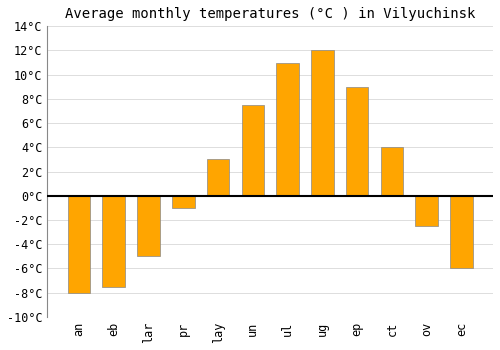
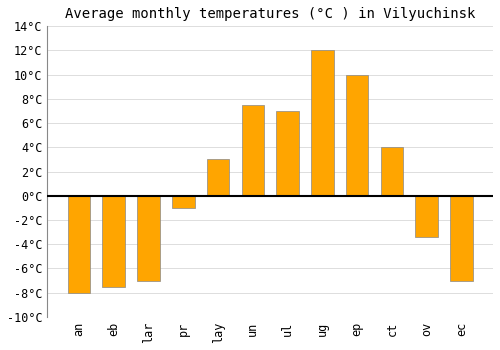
lar: -5.0°C -> -7.0°C
ul: 11.0°C -> 7.0°C
ep: 9.0°C -> 10.0°C
ov: -2.5°C -> -3.4°C
ec: -6.0°C -> -7.0°C
